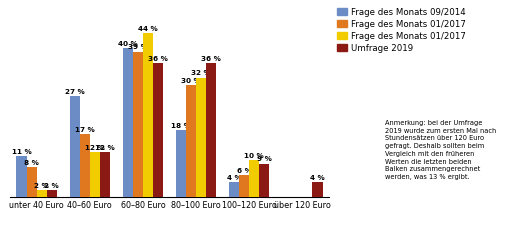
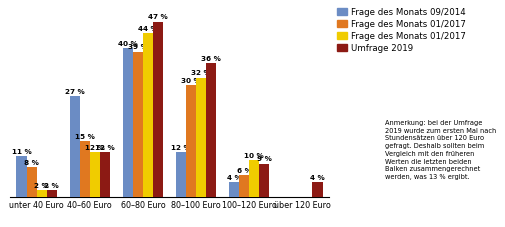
Frage des Monats 01/2017/40–60 Euro: 17 -> 15
Umfrage 2019/60–80 Euro: 36 -> 47
Frage des Monats 09/2014/80–100 Euro: 18 -> 12
